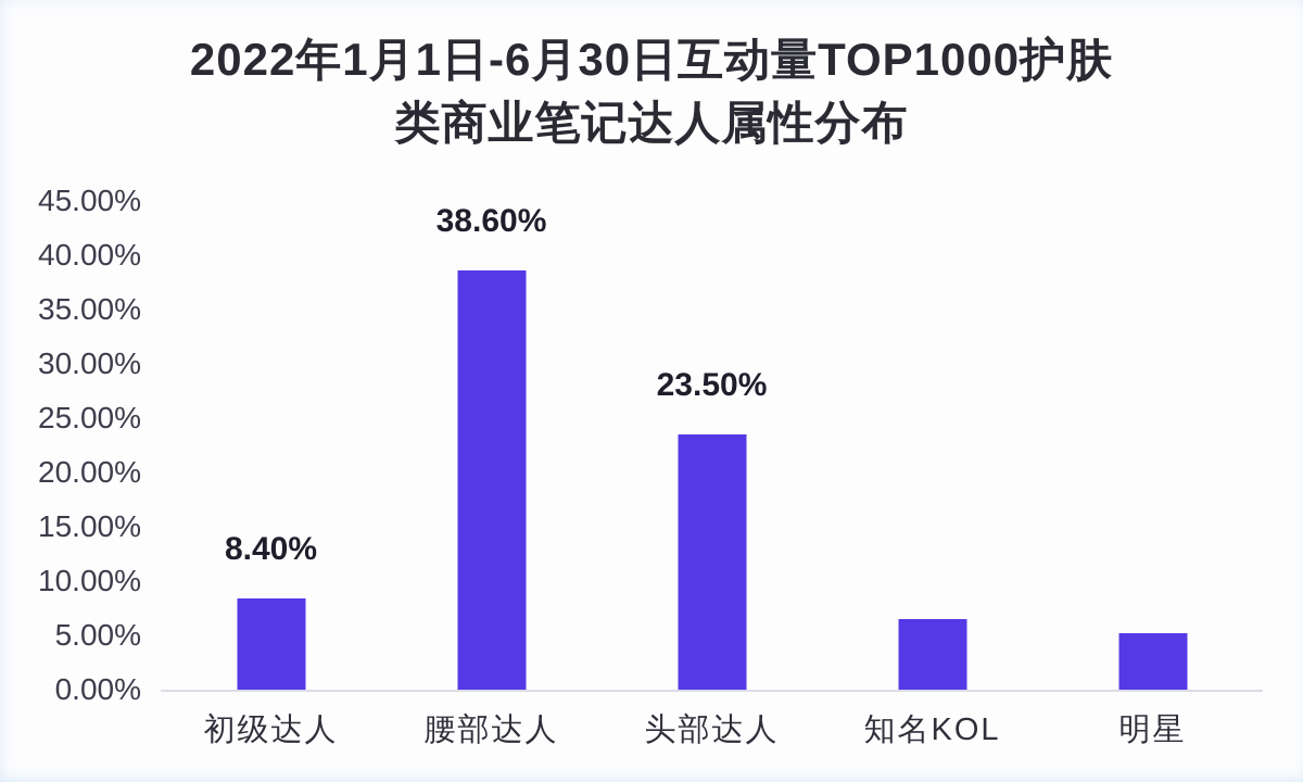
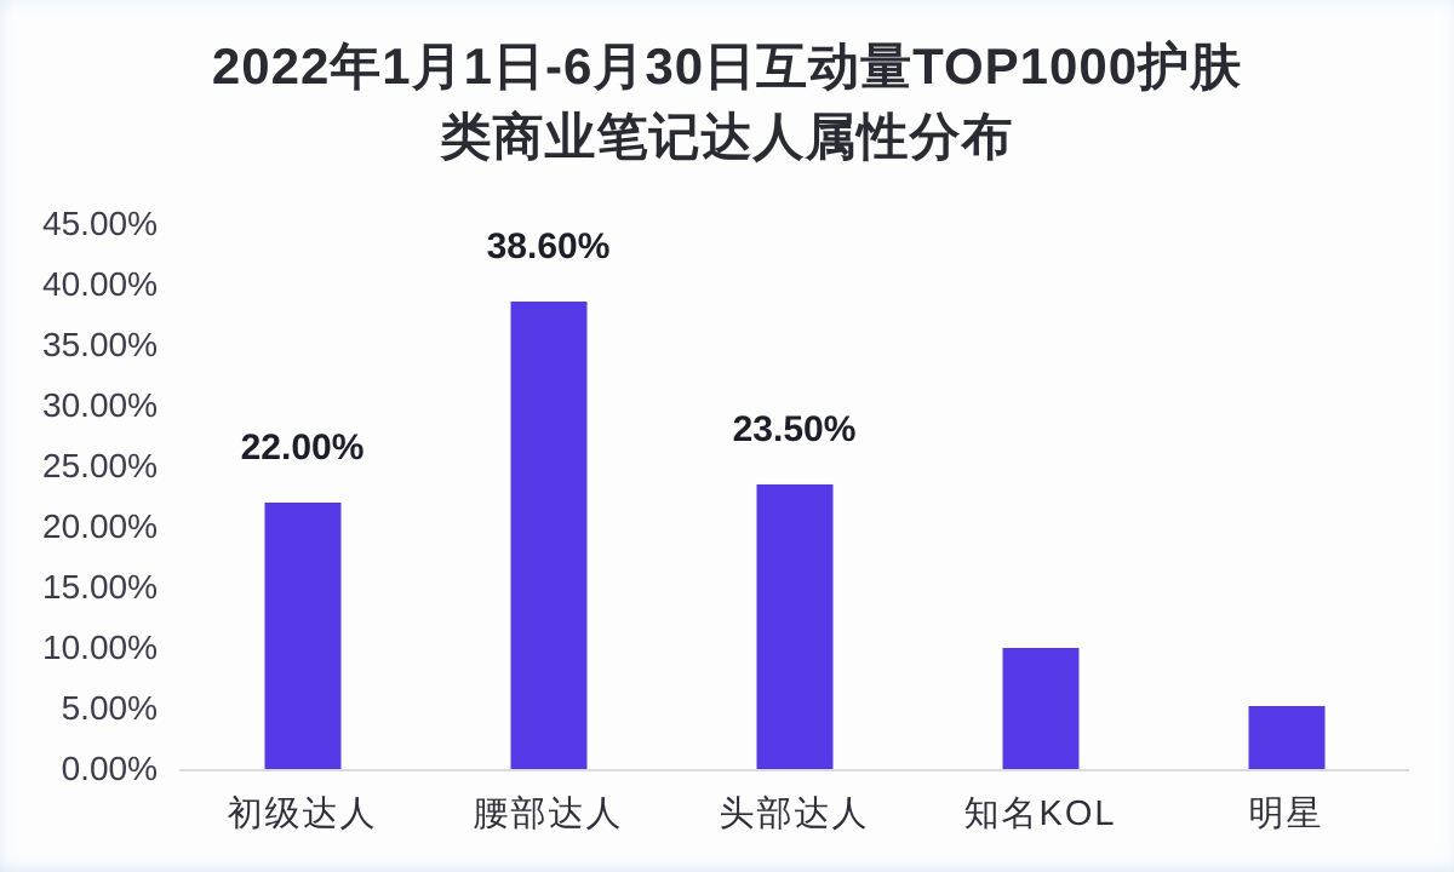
初级达人: 8.40% -> 22.00%
知名KOL: 6.5% -> 10.0%
